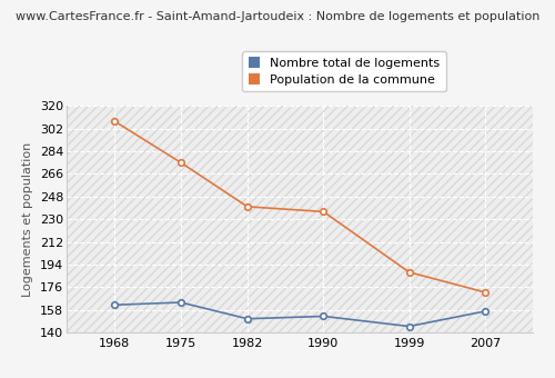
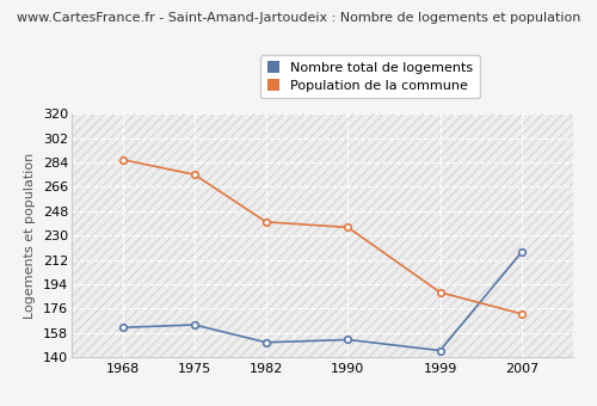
Population de la commune/1968: 308 -> 286
Nombre total de logements/2007: 157 -> 218
